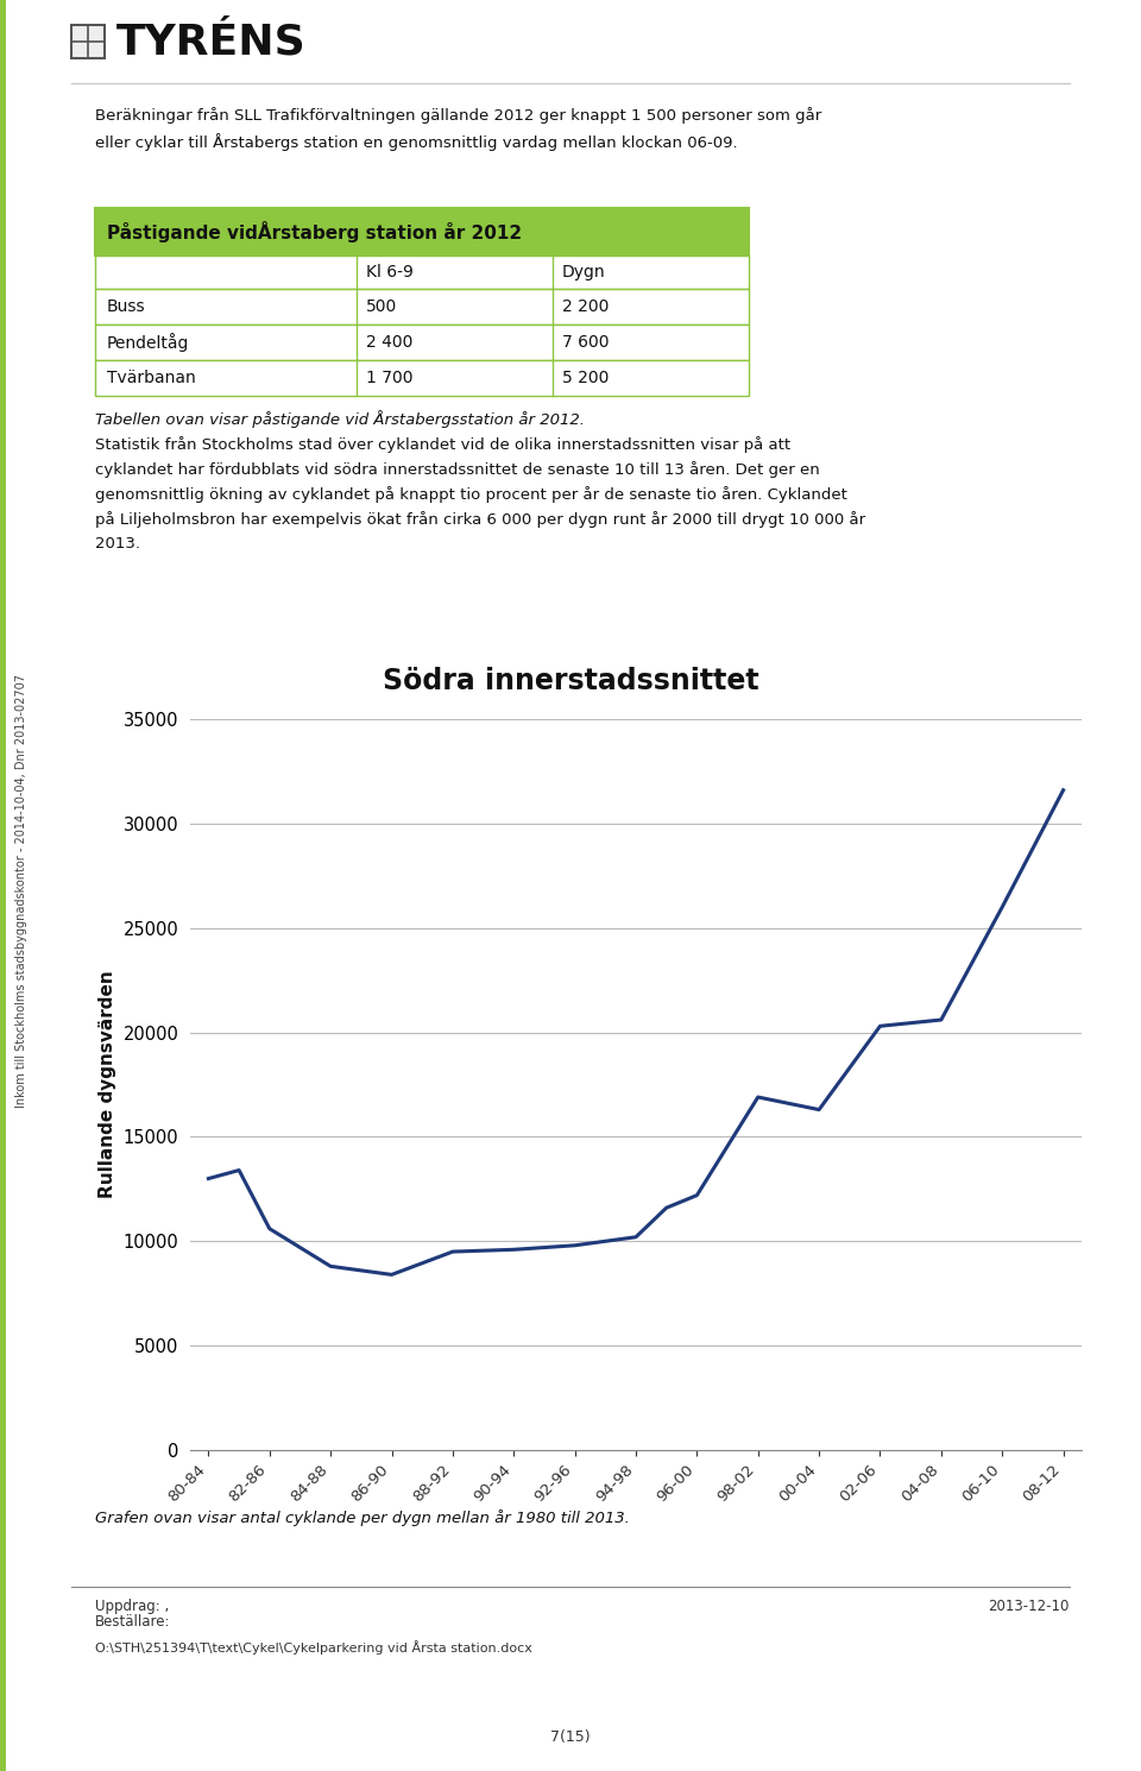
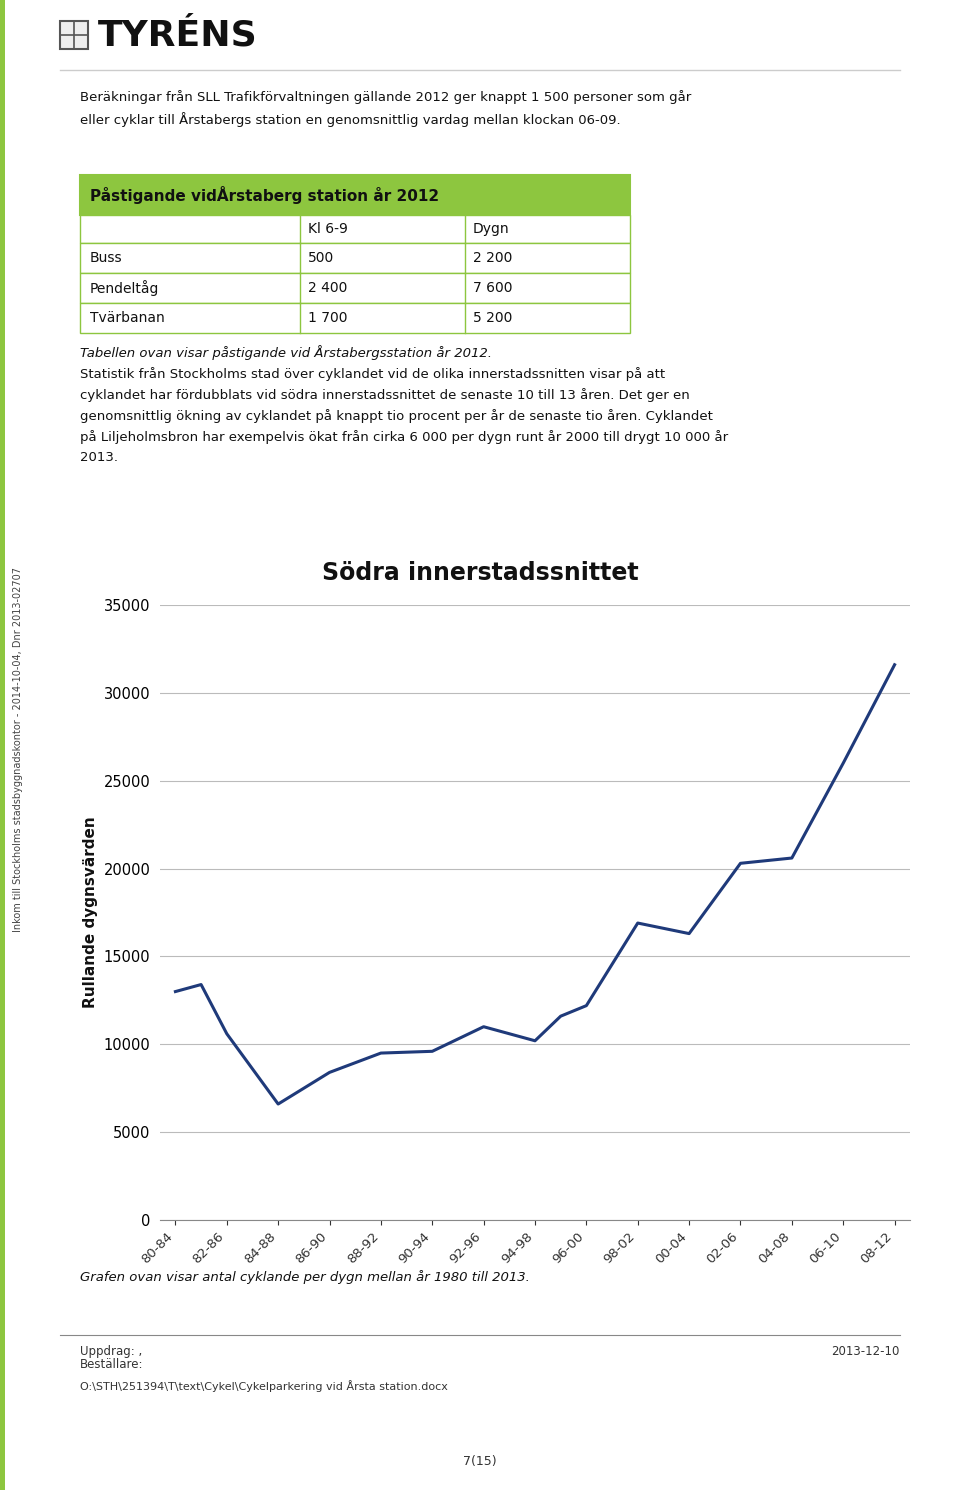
84-88: 8800 -> 6600
92-96: 9800 -> 11000
